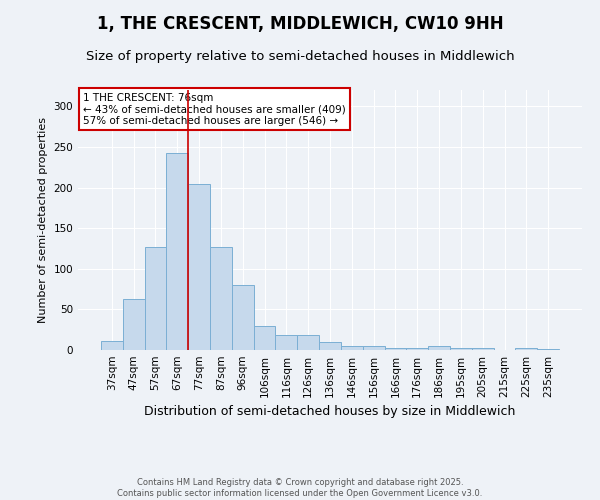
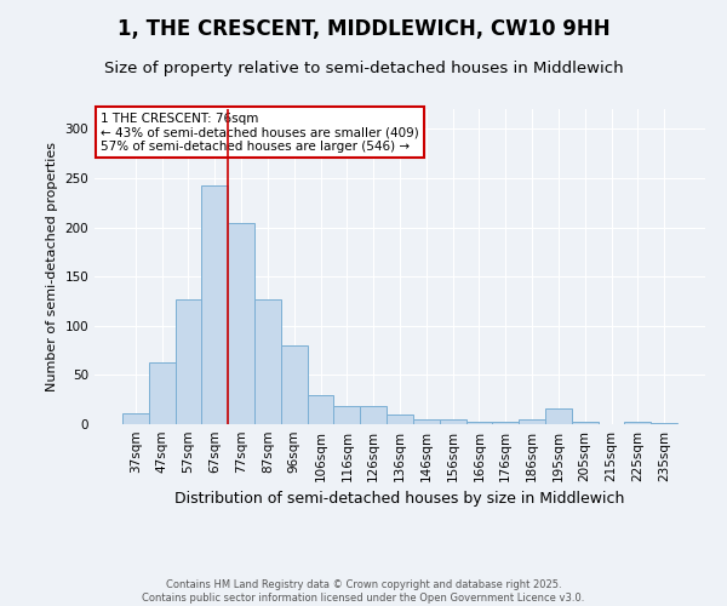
195sqm: 3 -> 16
